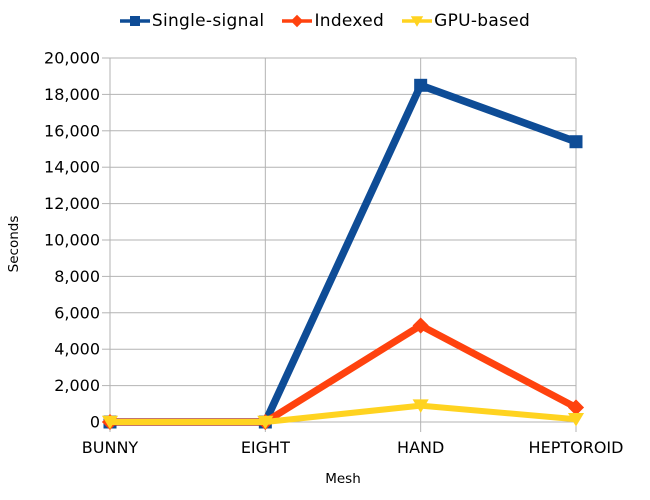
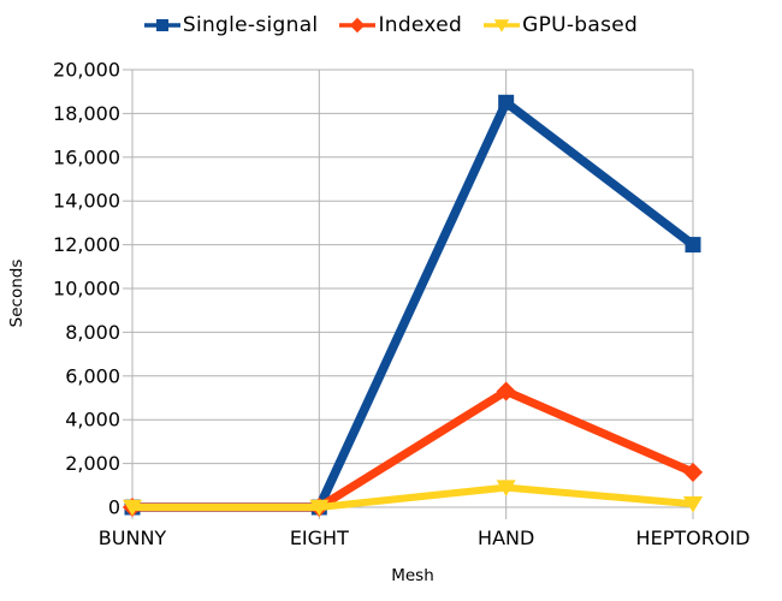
Single-signal/HEPTOROID: 15400 -> 12000
Indexed/HEPTOROID: 800 -> 1600
